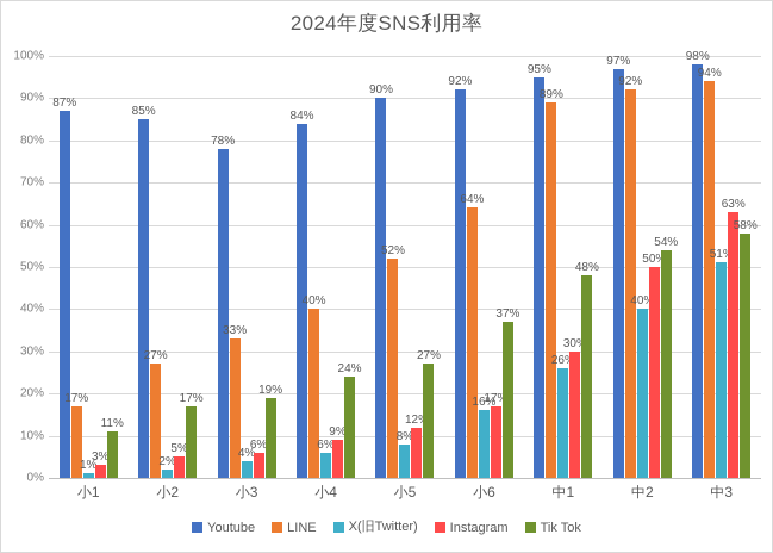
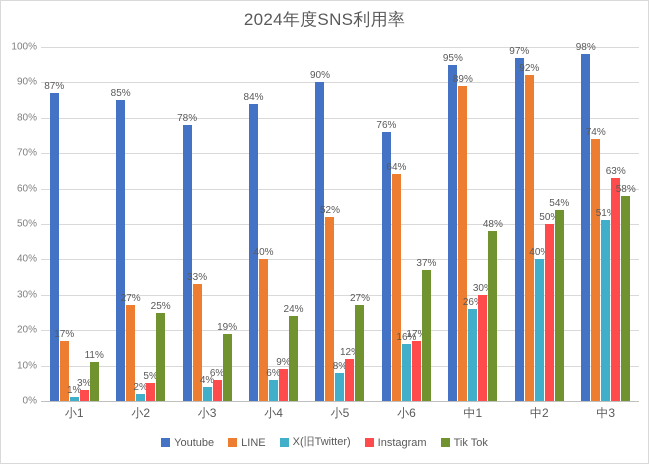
Tik Tok/小2: 17% -> 25%
Youtube/小6: 92% -> 76%
LINE/中3: 94% -> 74%
